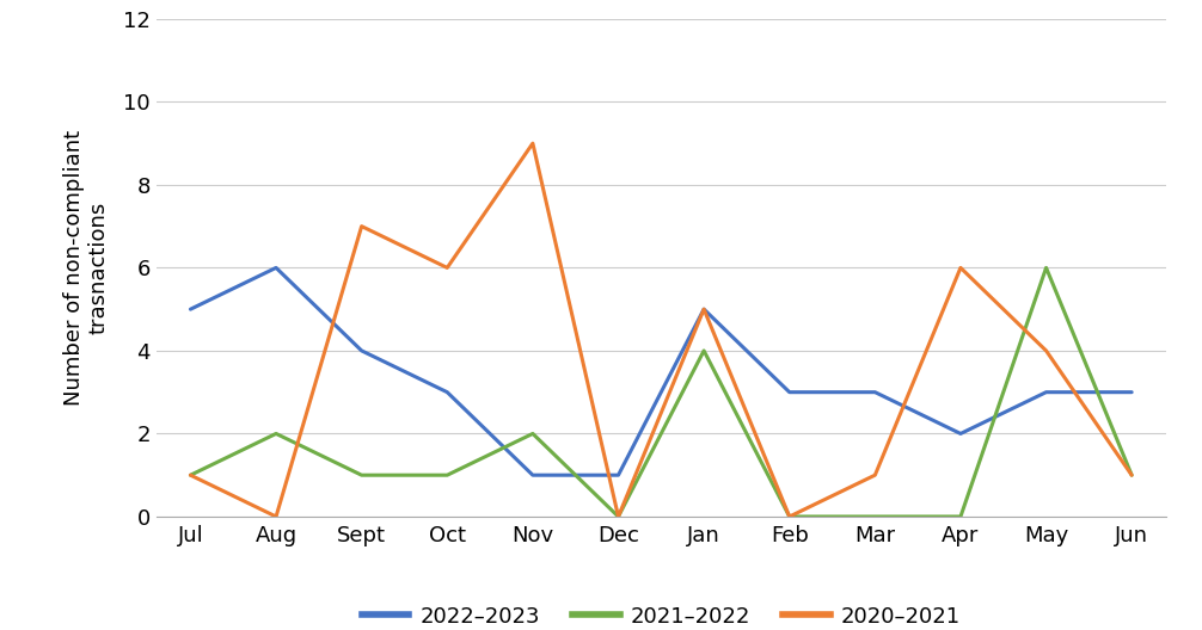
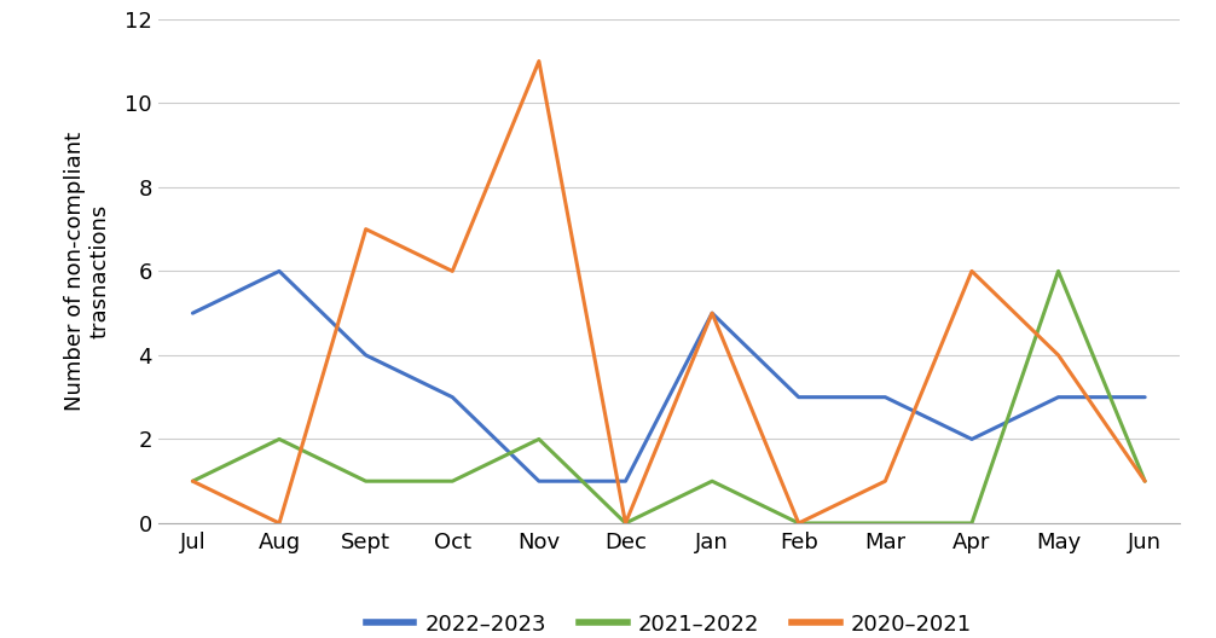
2020–2021/Nov: 9 -> 11
2021–2022/Jan: 4 -> 1
